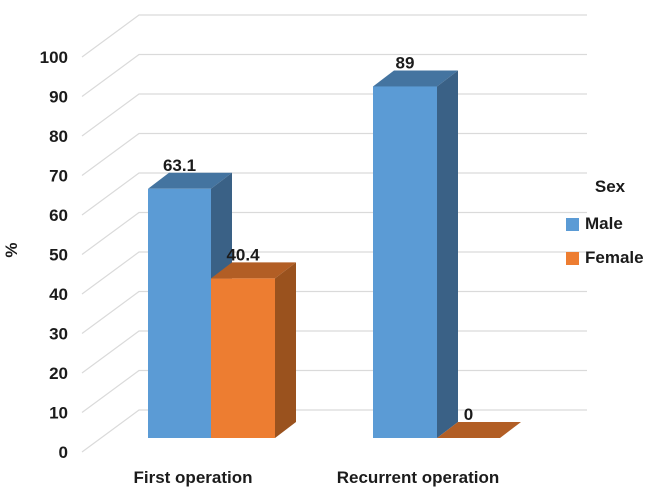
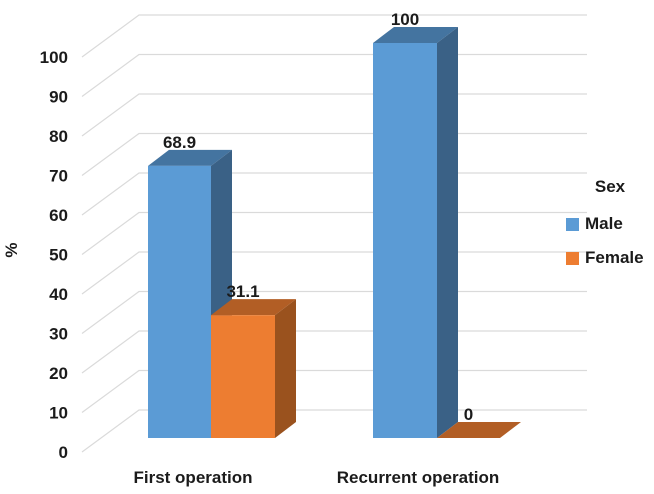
Male/First operation: 63.1 -> 68.9
Female/First operation: 40.4 -> 31.1
Male/Recurrent operation: 89 -> 100
